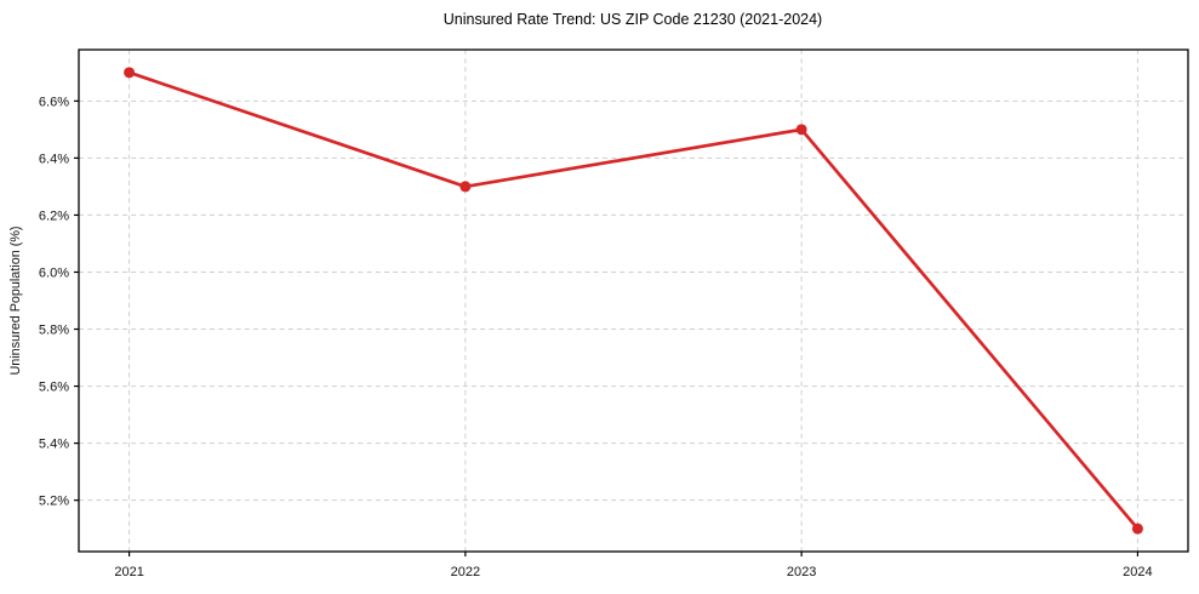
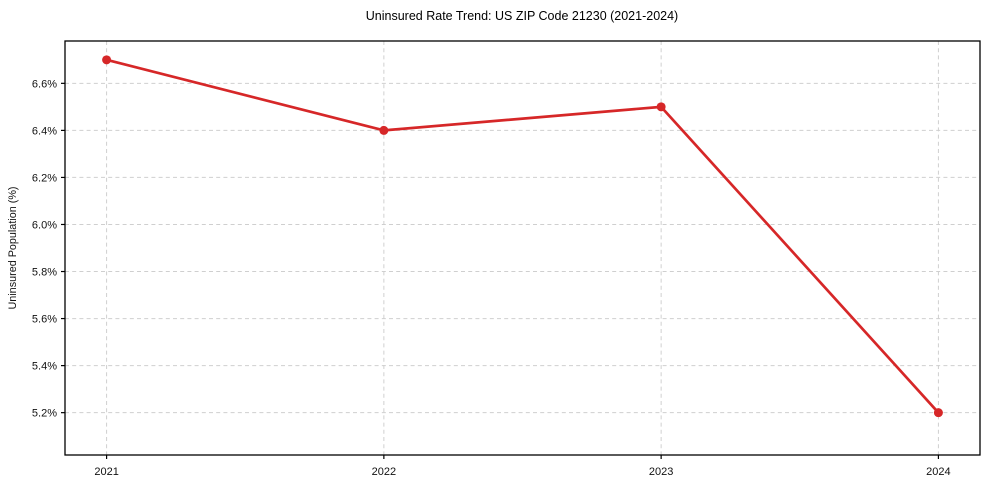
2022: 6.3% -> 6.4%
2024: 5.1% -> 5.2%
